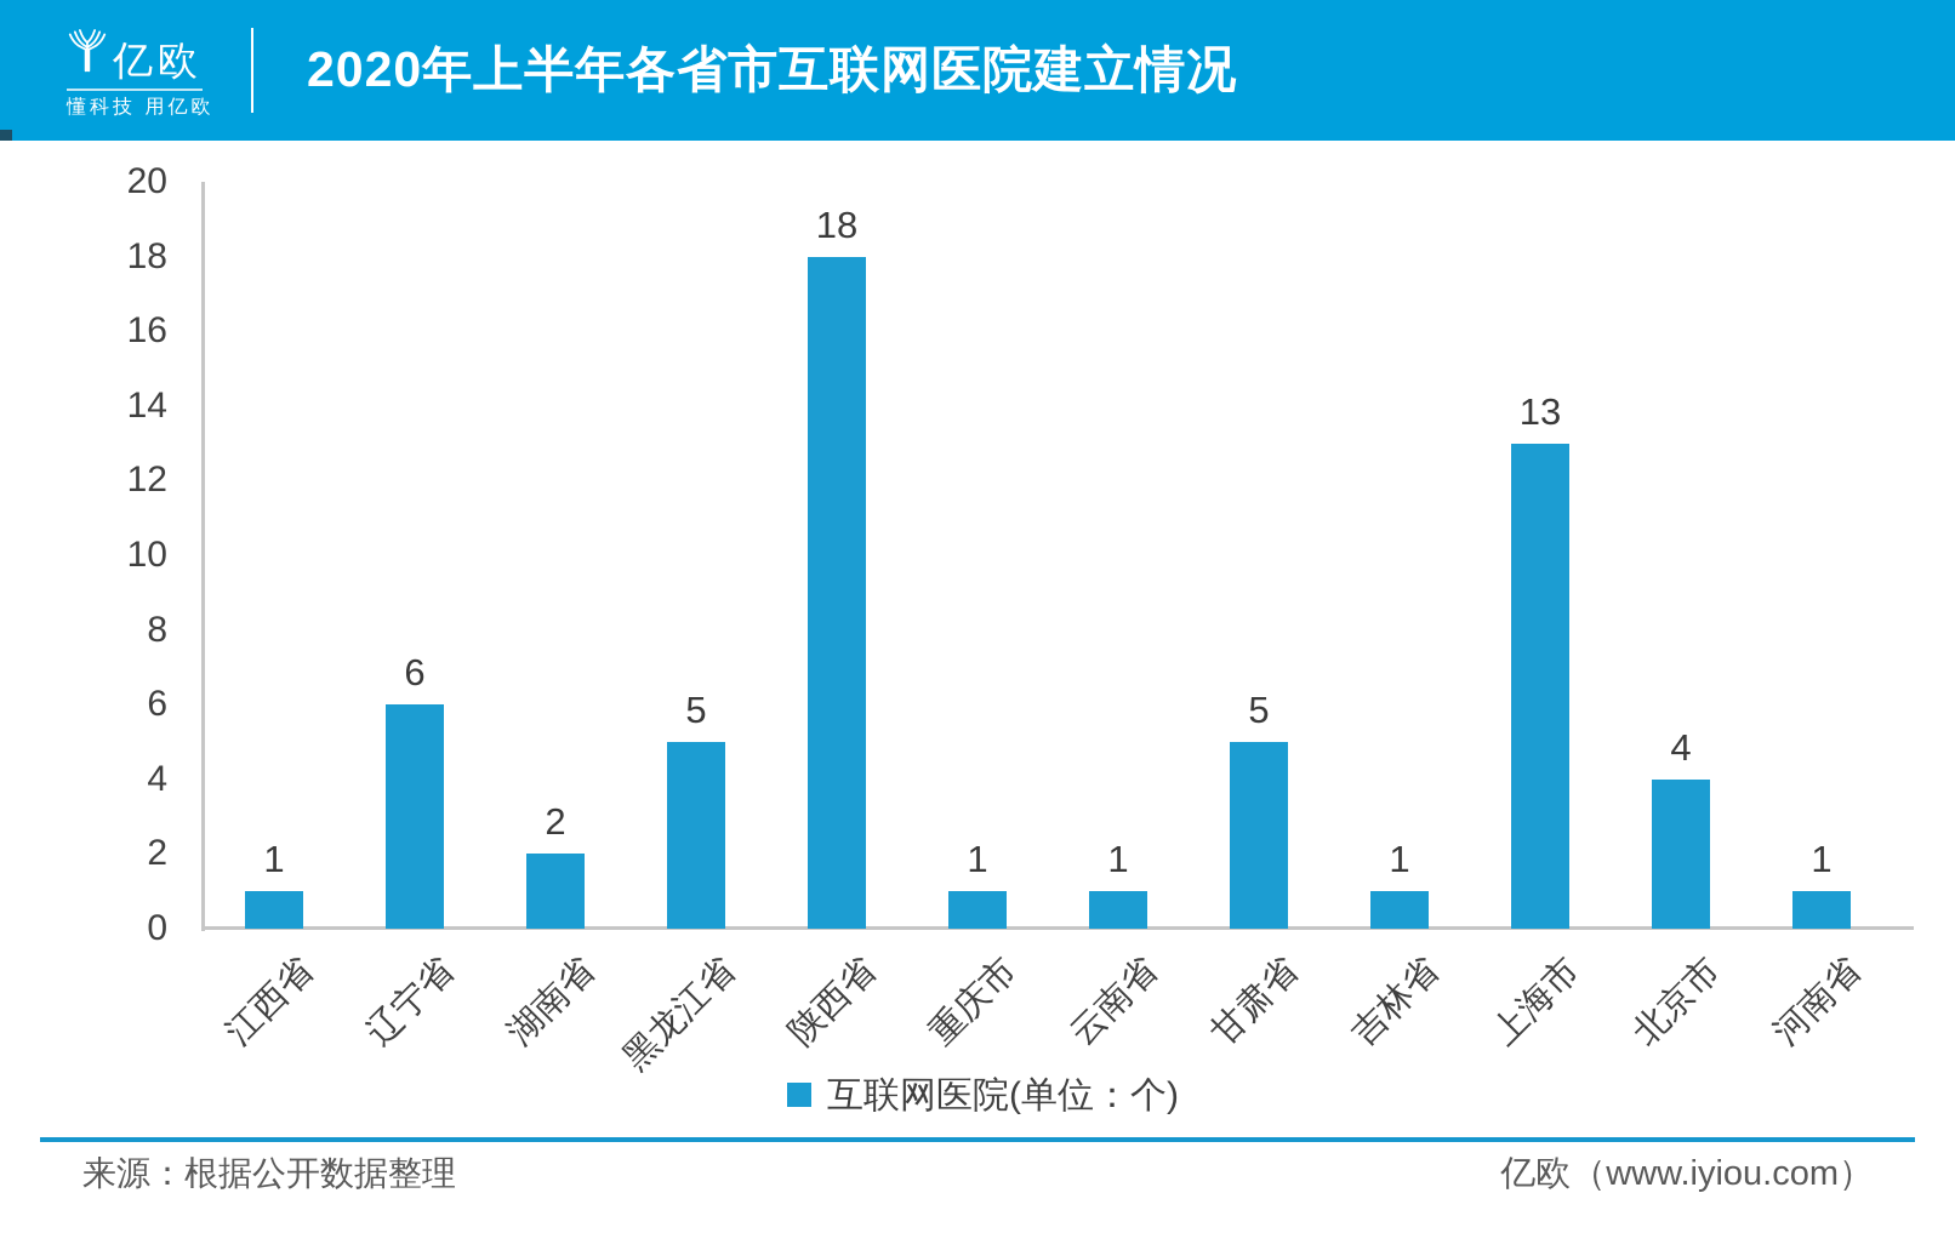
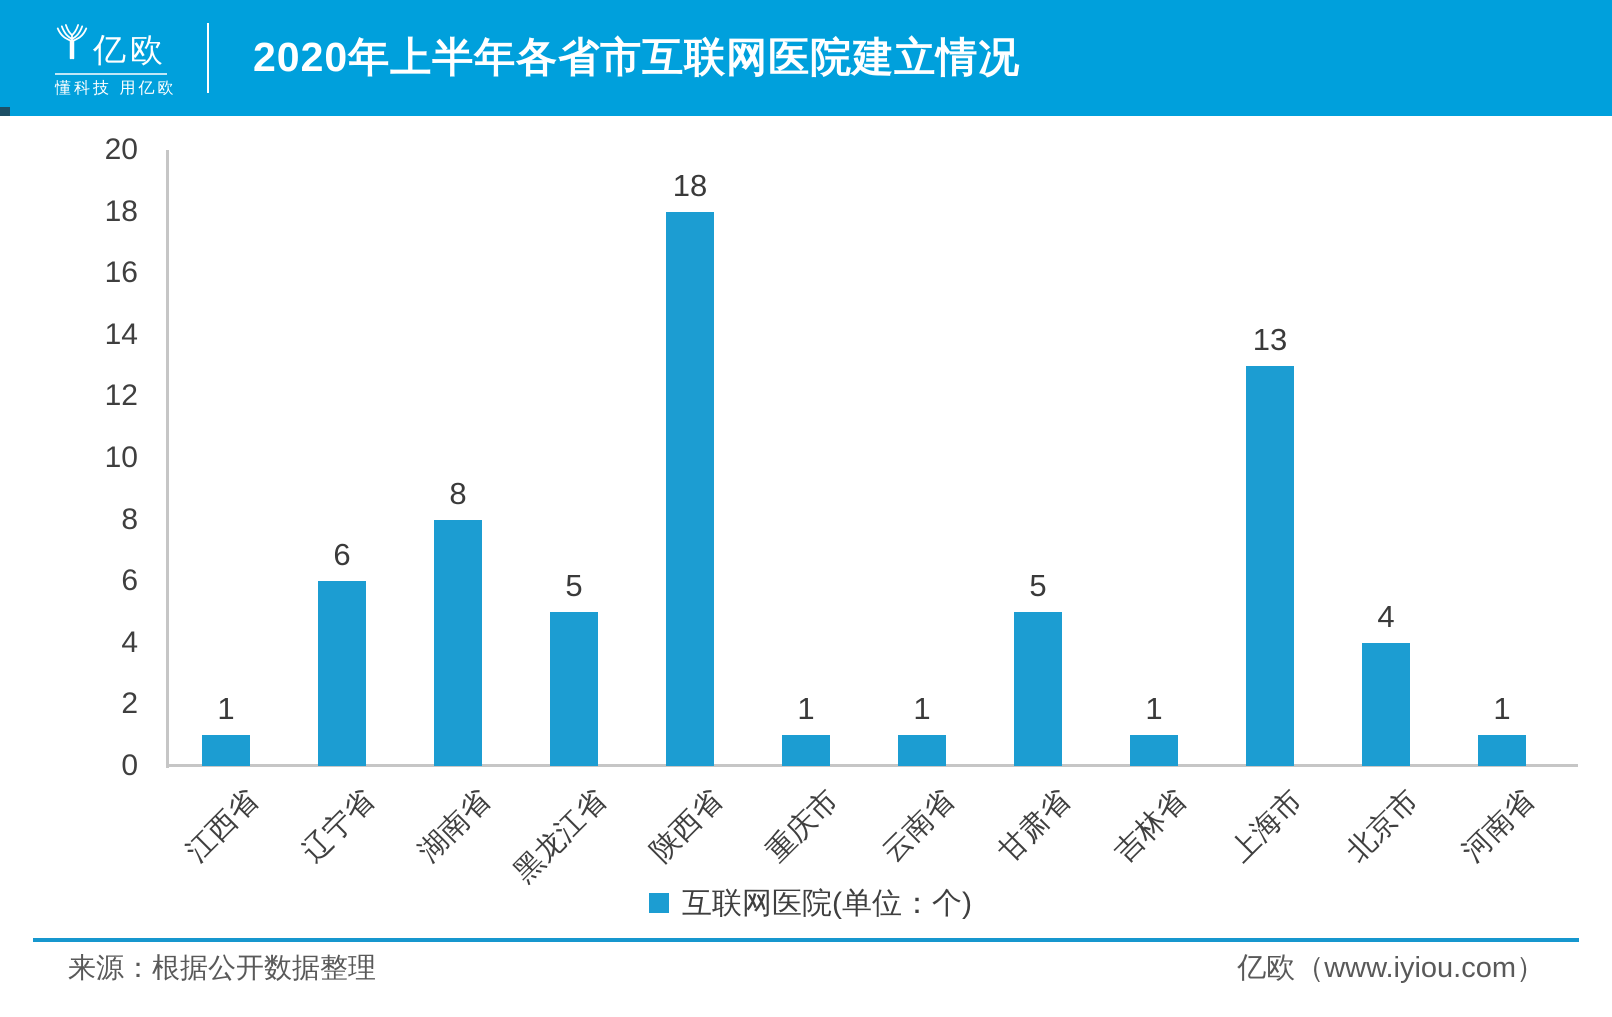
湖南省: 2 -> 8
